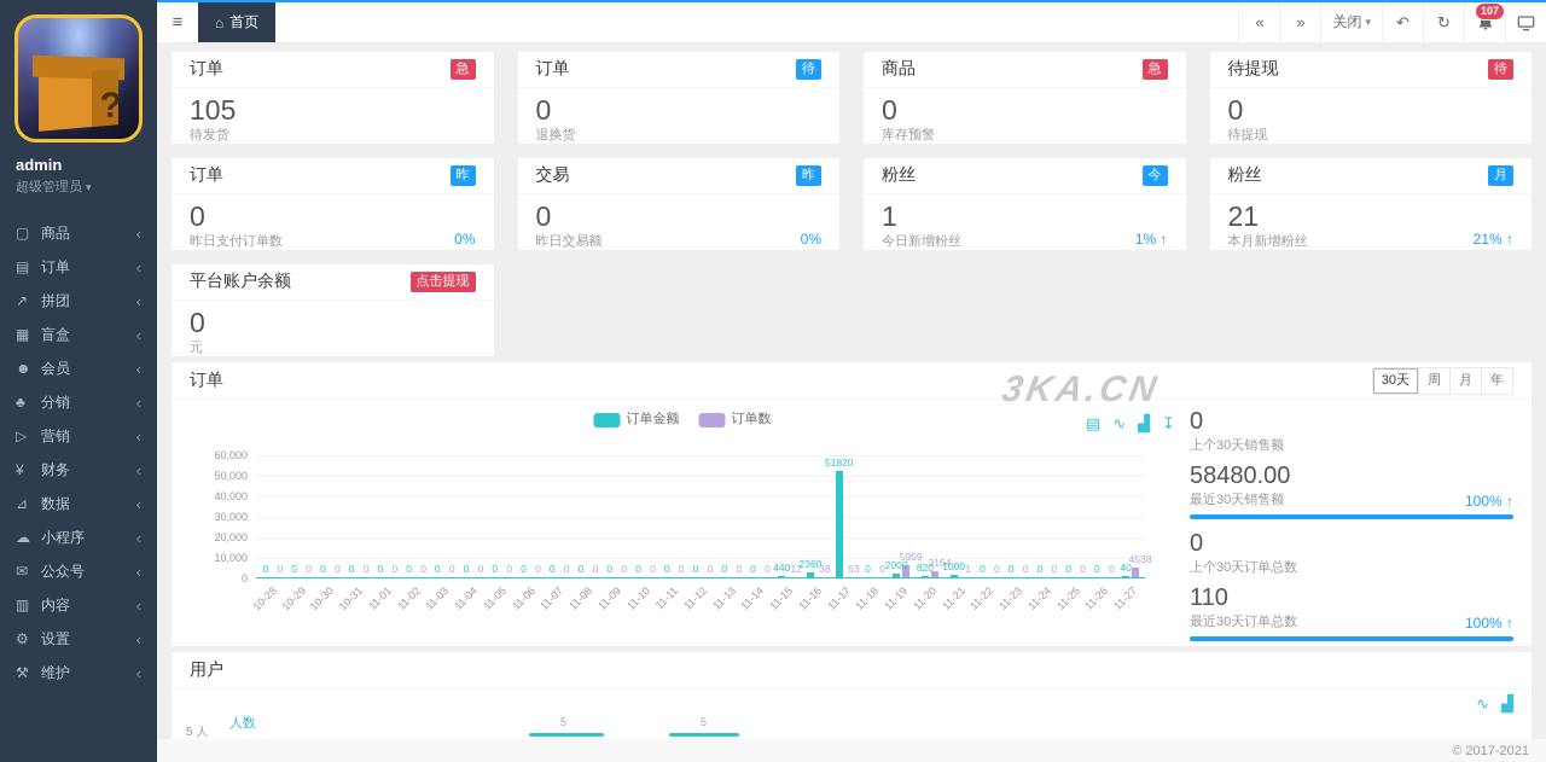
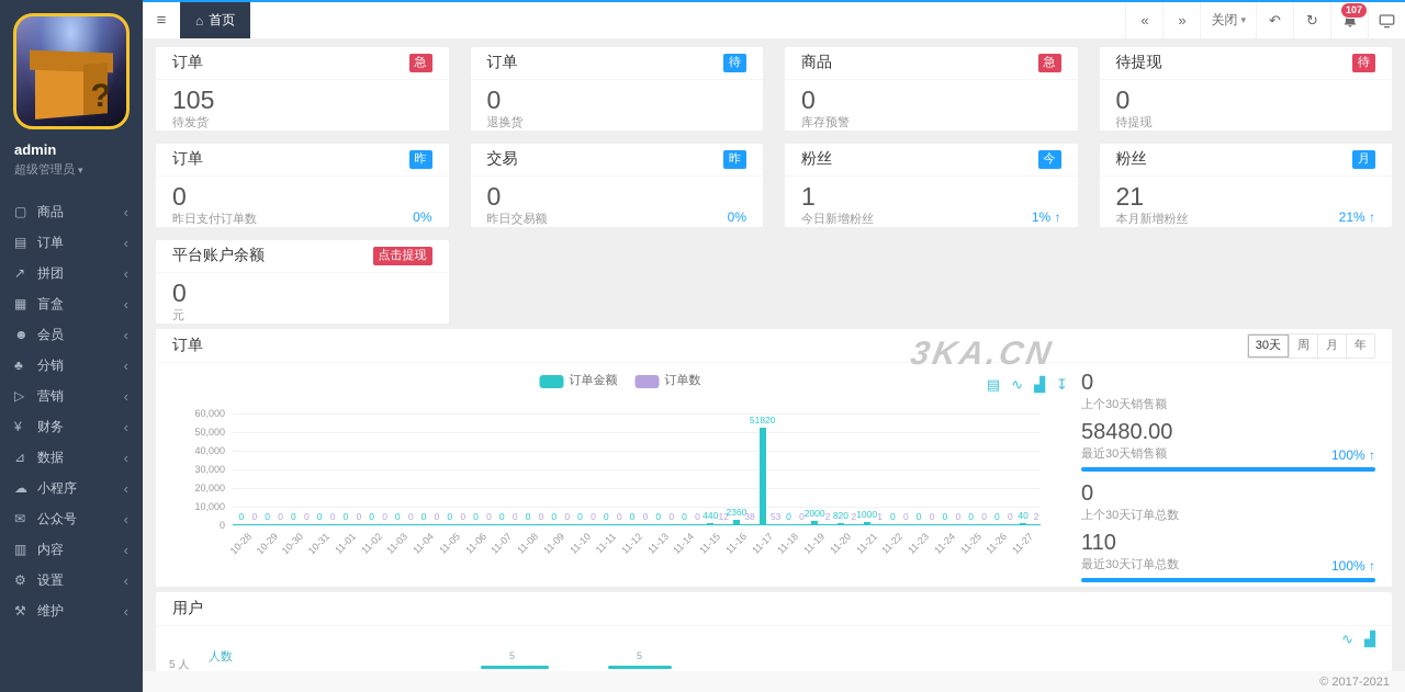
订单/订单数/11-19: 5959 -> 2
订单/订单数/11-20: 3164 -> 2
订单/订单数/11-27: 4538 -> 2
